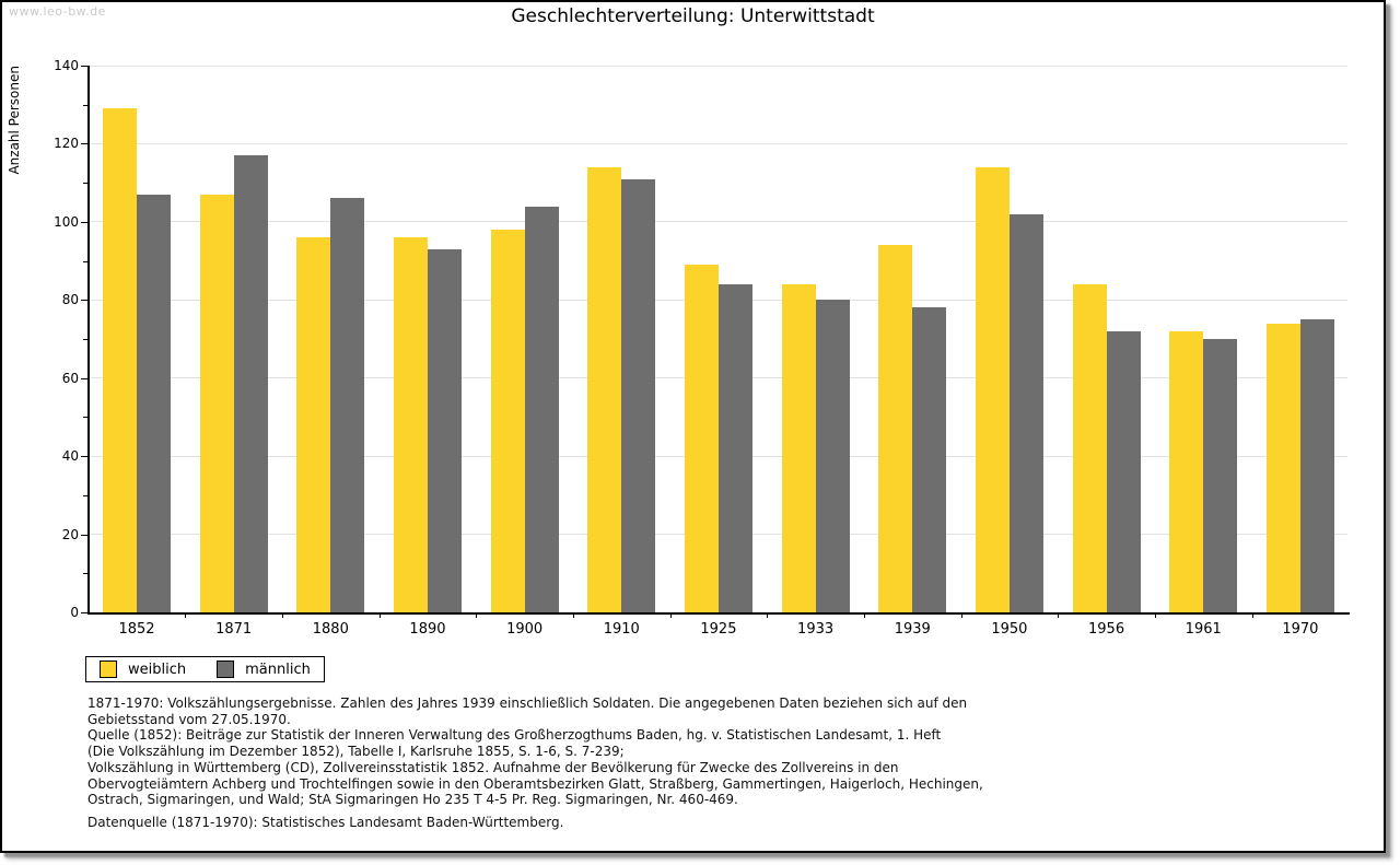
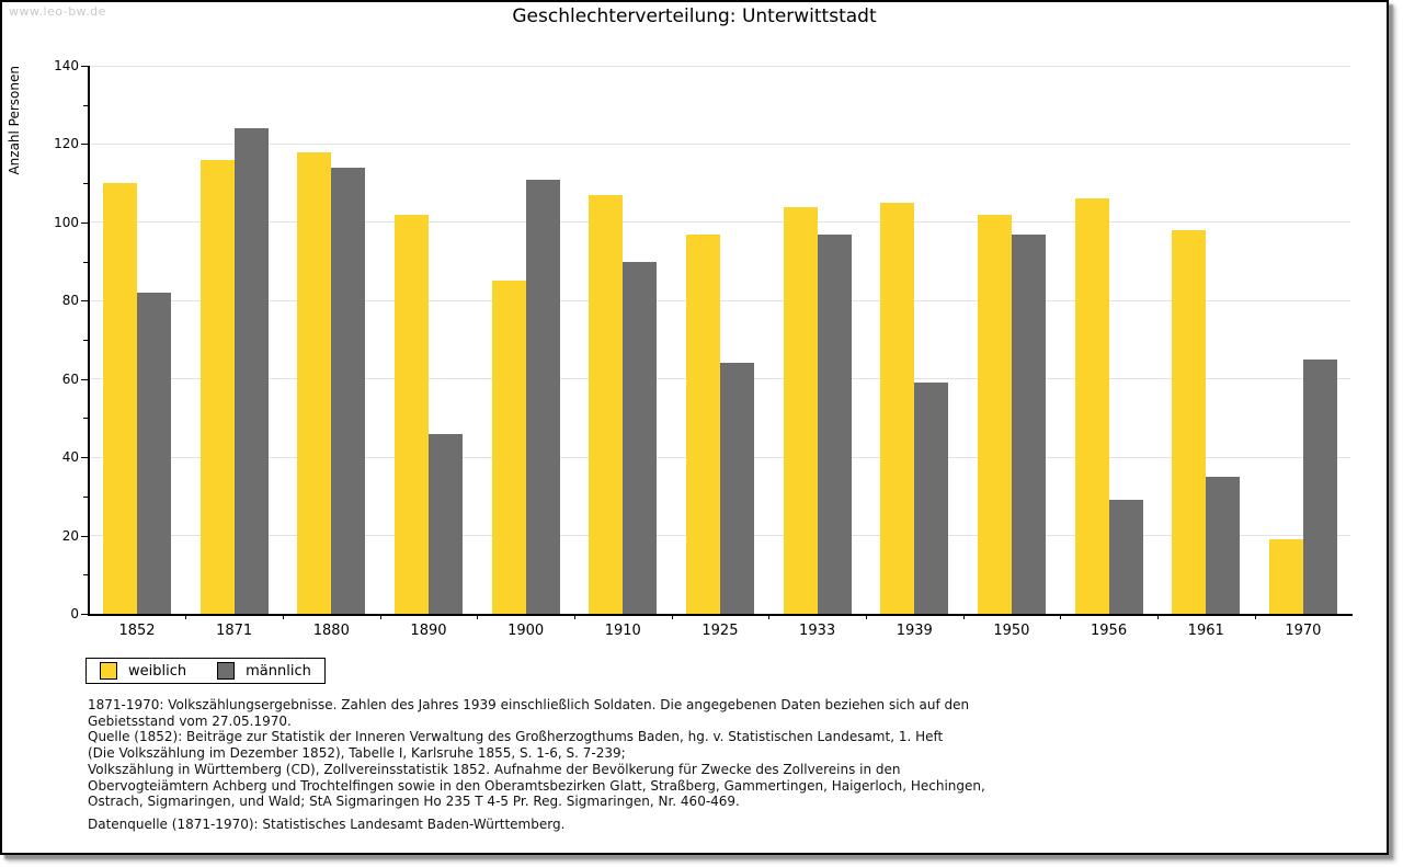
weiblich/1852: 129 -> 110
männlich/1852: 107 -> 82
weiblich/1871: 107 -> 116
männlich/1871: 117 -> 124
weiblich/1880: 96 -> 118
männlich/1880: 106 -> 114
weiblich/1890: 96 -> 102
männlich/1890: 93 -> 46
weiblich/1900: 98 -> 85
männlich/1900: 104 -> 111
weiblich/1910: 114 -> 107
männlich/1910: 111 -> 90
weiblich/1925: 89 -> 97
männlich/1925: 84 -> 64
weiblich/1933: 84 -> 104
männlich/1933: 80 -> 97
weiblich/1939: 94 -> 105
männlich/1939: 78 -> 59
weiblich/1950: 114 -> 102
männlich/1950: 102 -> 97
weiblich/1956: 84 -> 106
männlich/1956: 72 -> 29
weiblich/1961: 72 -> 98
männlich/1961: 70 -> 35
weiblich/1970: 74 -> 19
männlich/1970: 75 -> 65
